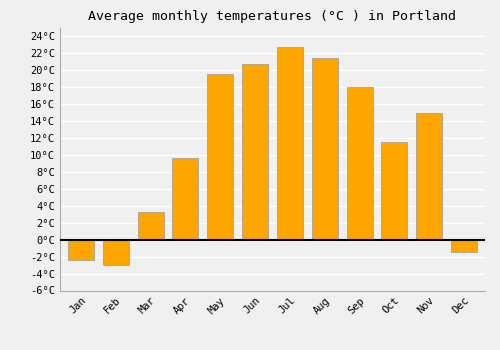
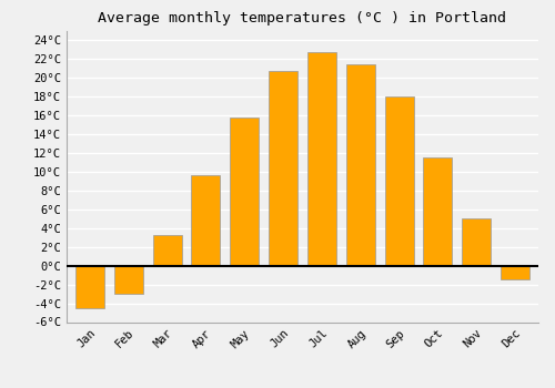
Jan: -2.4°C -> -4.5°C
May: 19.6°C -> 15.8°C
Nov: 15.0°C -> 5.0°C
